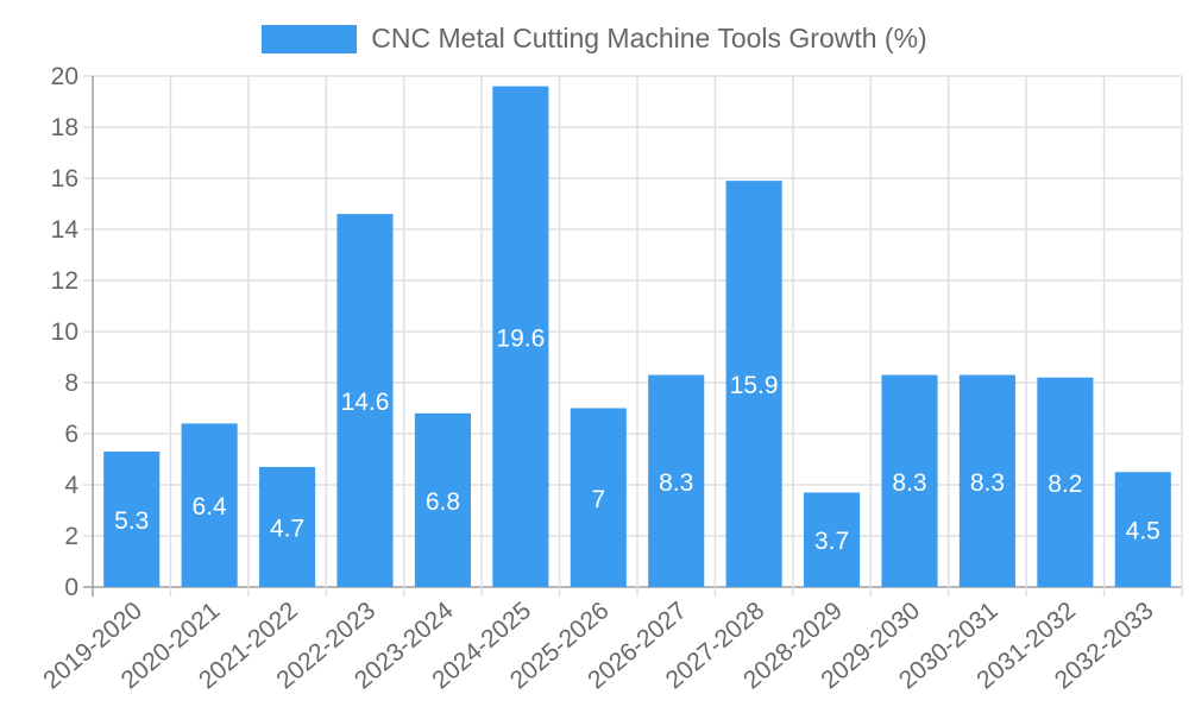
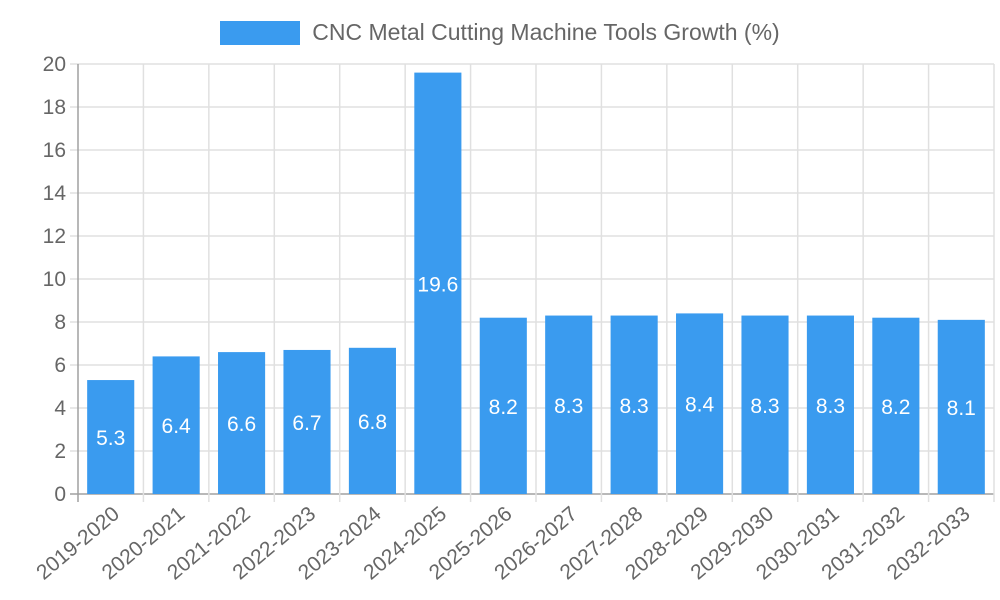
2021-2022: 4.7 -> 6.6
2022-2023: 14.6 -> 6.7
2025-2026: 7 -> 8.2
2027-2028: 15.9 -> 8.3
2028-2029: 3.7 -> 8.4
2032-2033: 4.5 -> 8.1
